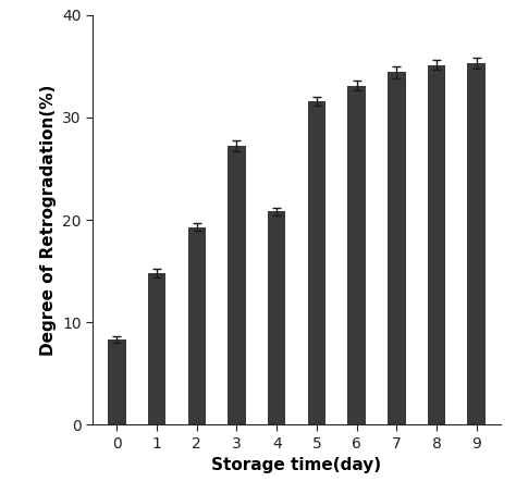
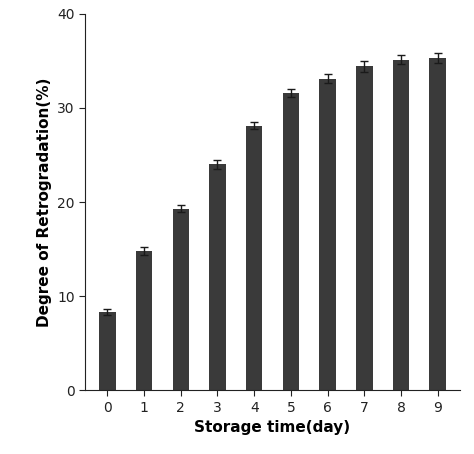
3: 27.2 -> 24.0
4: 20.8 -> 28.1
